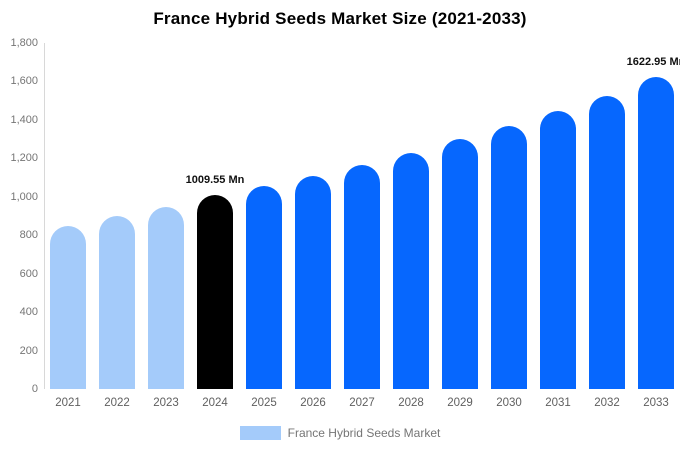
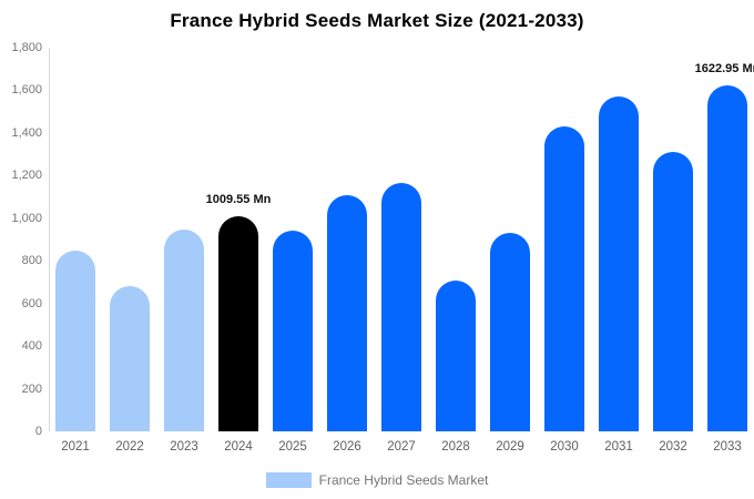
2022: 900 -> 680
2025: 1060 -> 940
2028: 1230 -> 710
2029: 1300 -> 930
2030: 1370 -> 1430
2031: 1440 -> 1570
2032: 1520 -> 1310
